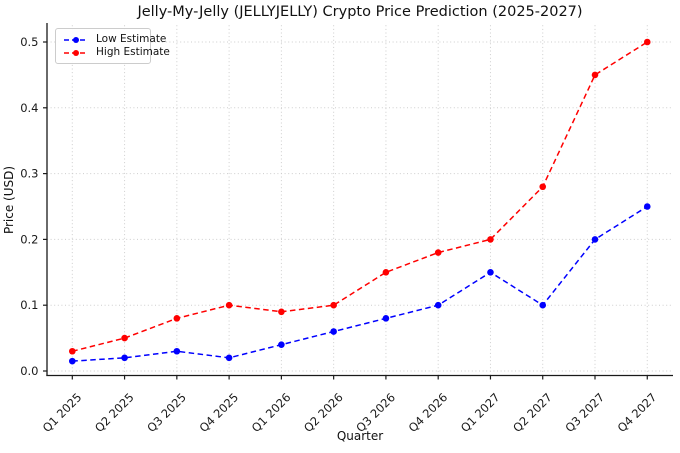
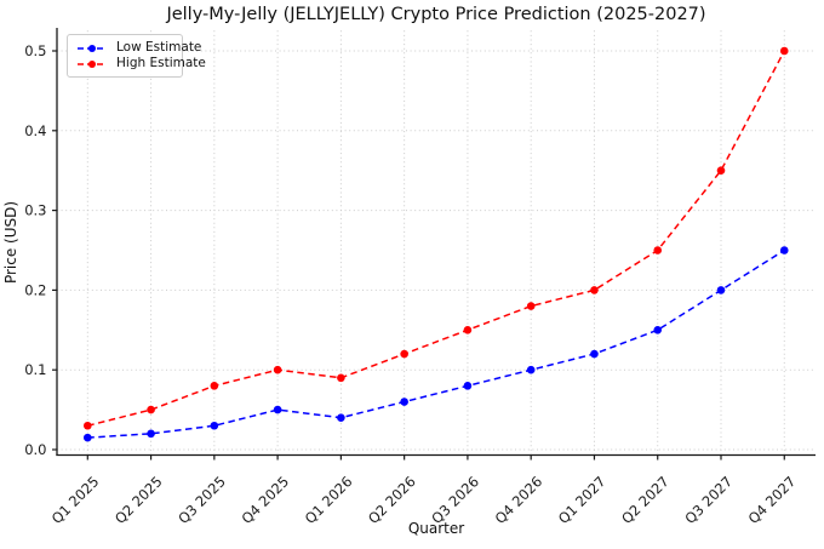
Low Estimate/Q4 2025: 0.02 -> 0.05
High Estimate/Q2 2026: 0.10 -> 0.12
Low Estimate/Q1 2027: 0.15 -> 0.12
Low Estimate/Q2 2027: 0.10 -> 0.15
High Estimate/Q2 2027: 0.28 -> 0.25
High Estimate/Q3 2027: 0.45 -> 0.35
